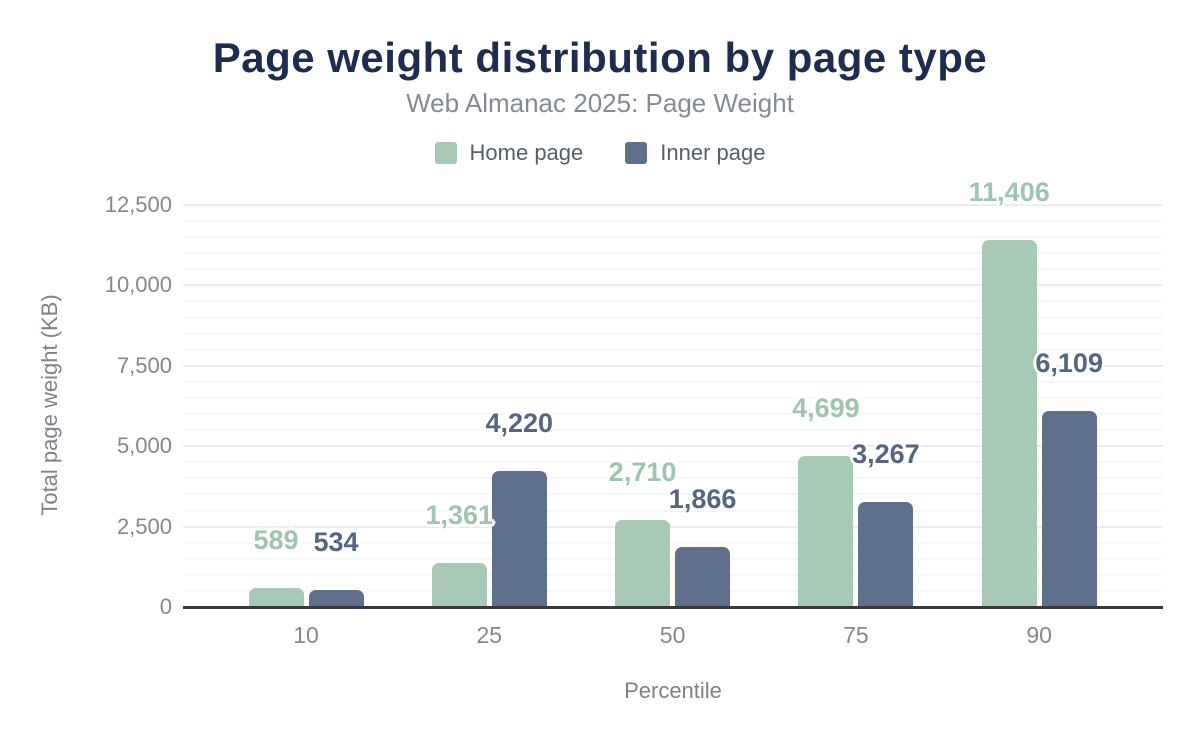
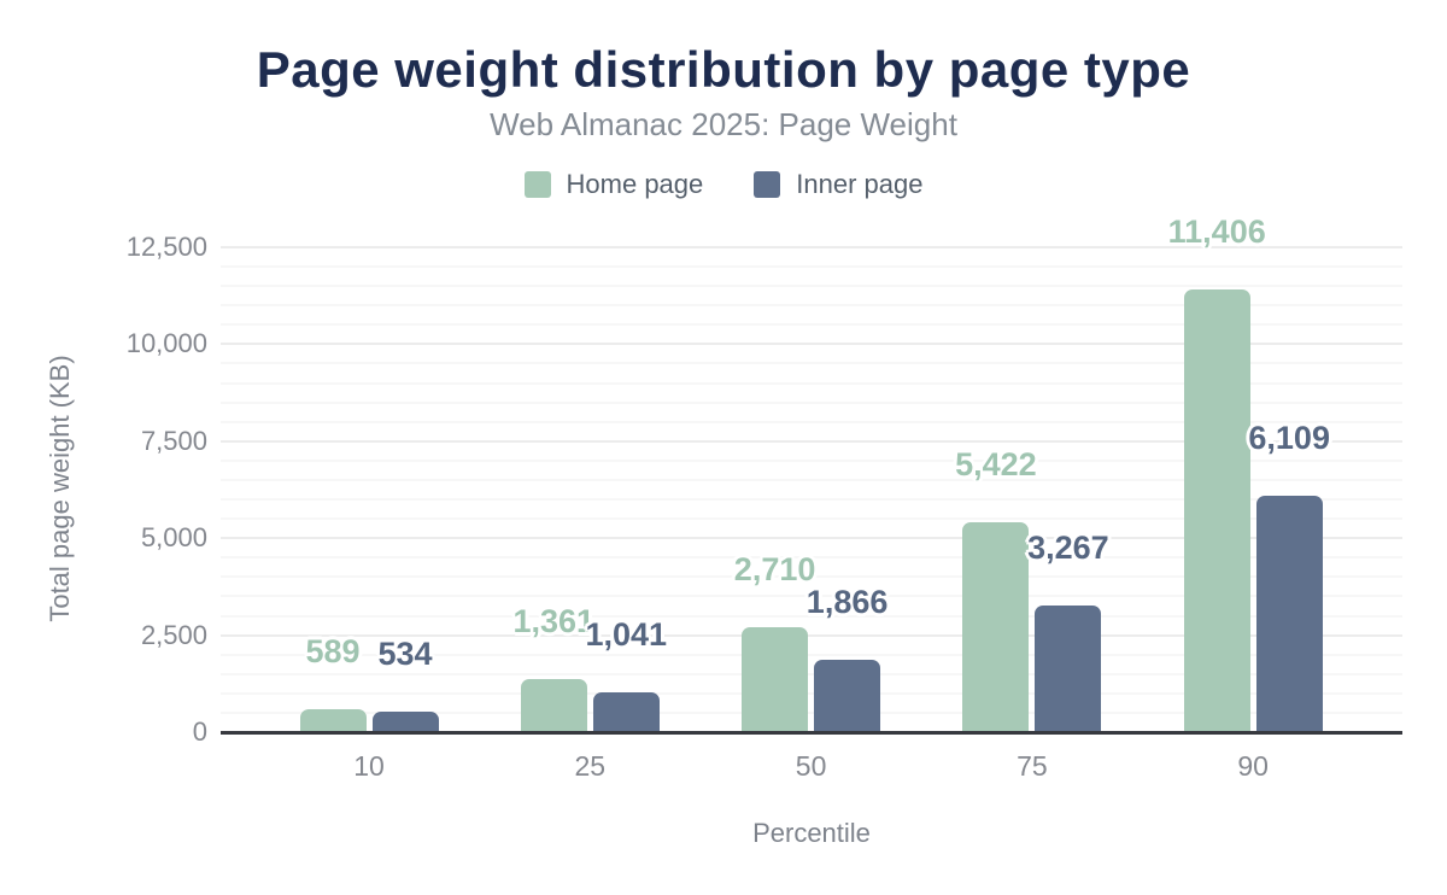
Inner page/25: 4,220 -> 1,041
Home page/75: 4,699 -> 5,422
